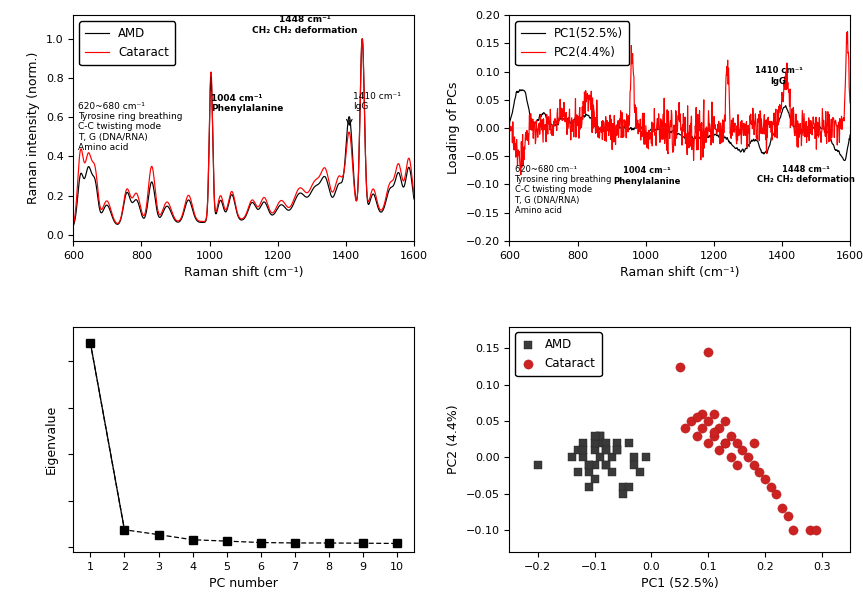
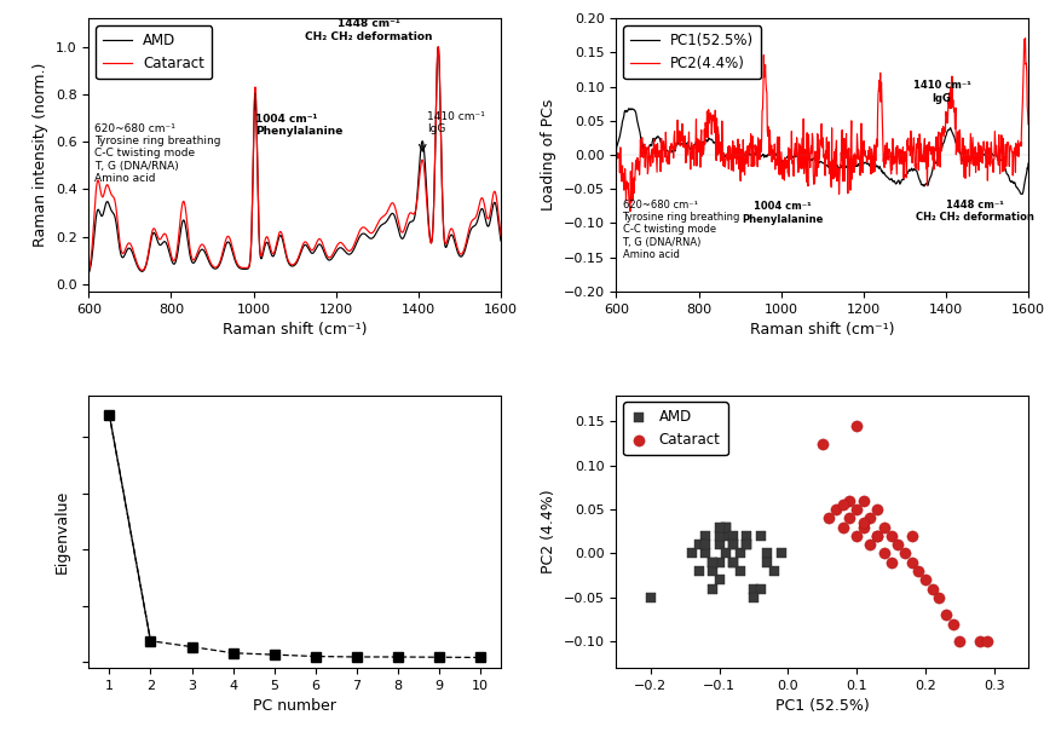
AMD/−0.2: -0.01 -> -0.05
